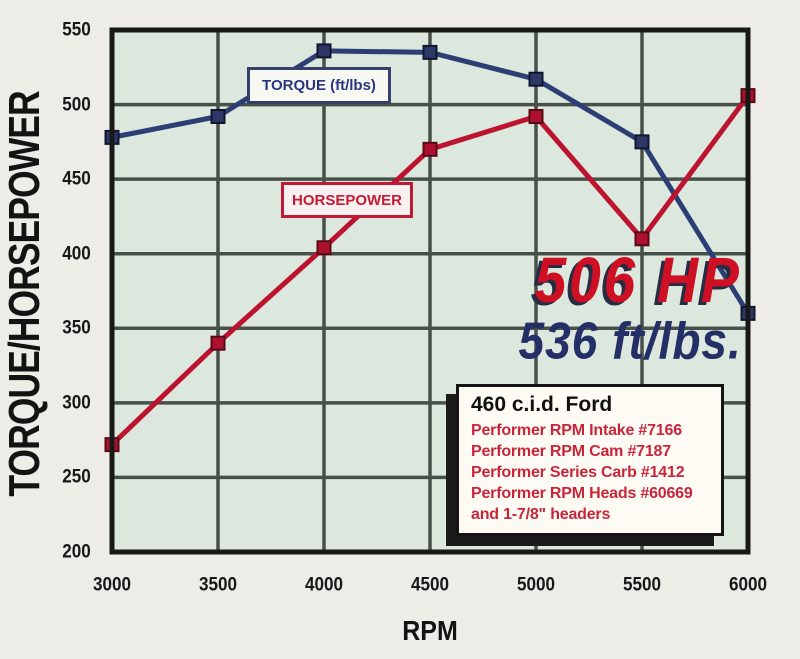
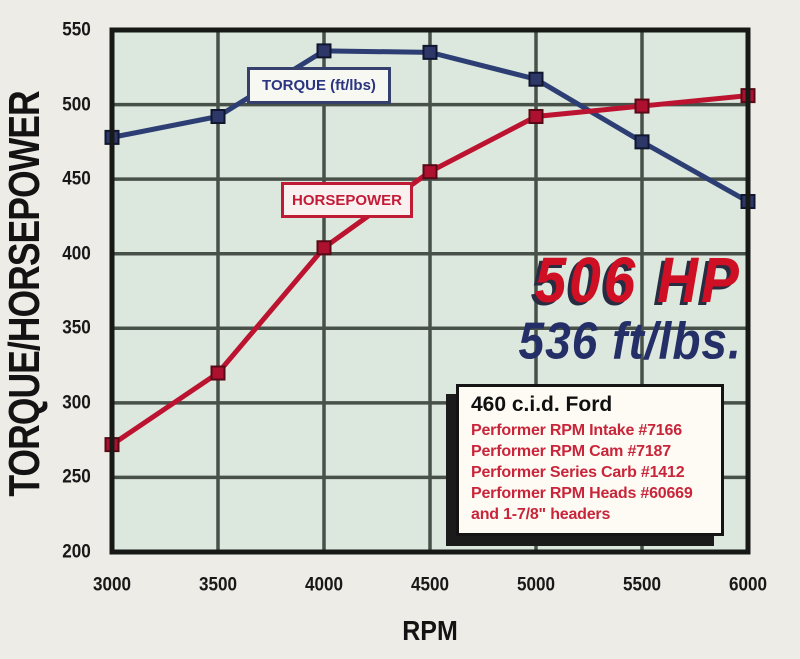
HORSEPOWER/3500: 340 -> 320
HORSEPOWER/4500: 470 -> 455
HORSEPOWER/5500: 410 -> 499
TORQUE (ft/lbs)/6000: 360 -> 435
